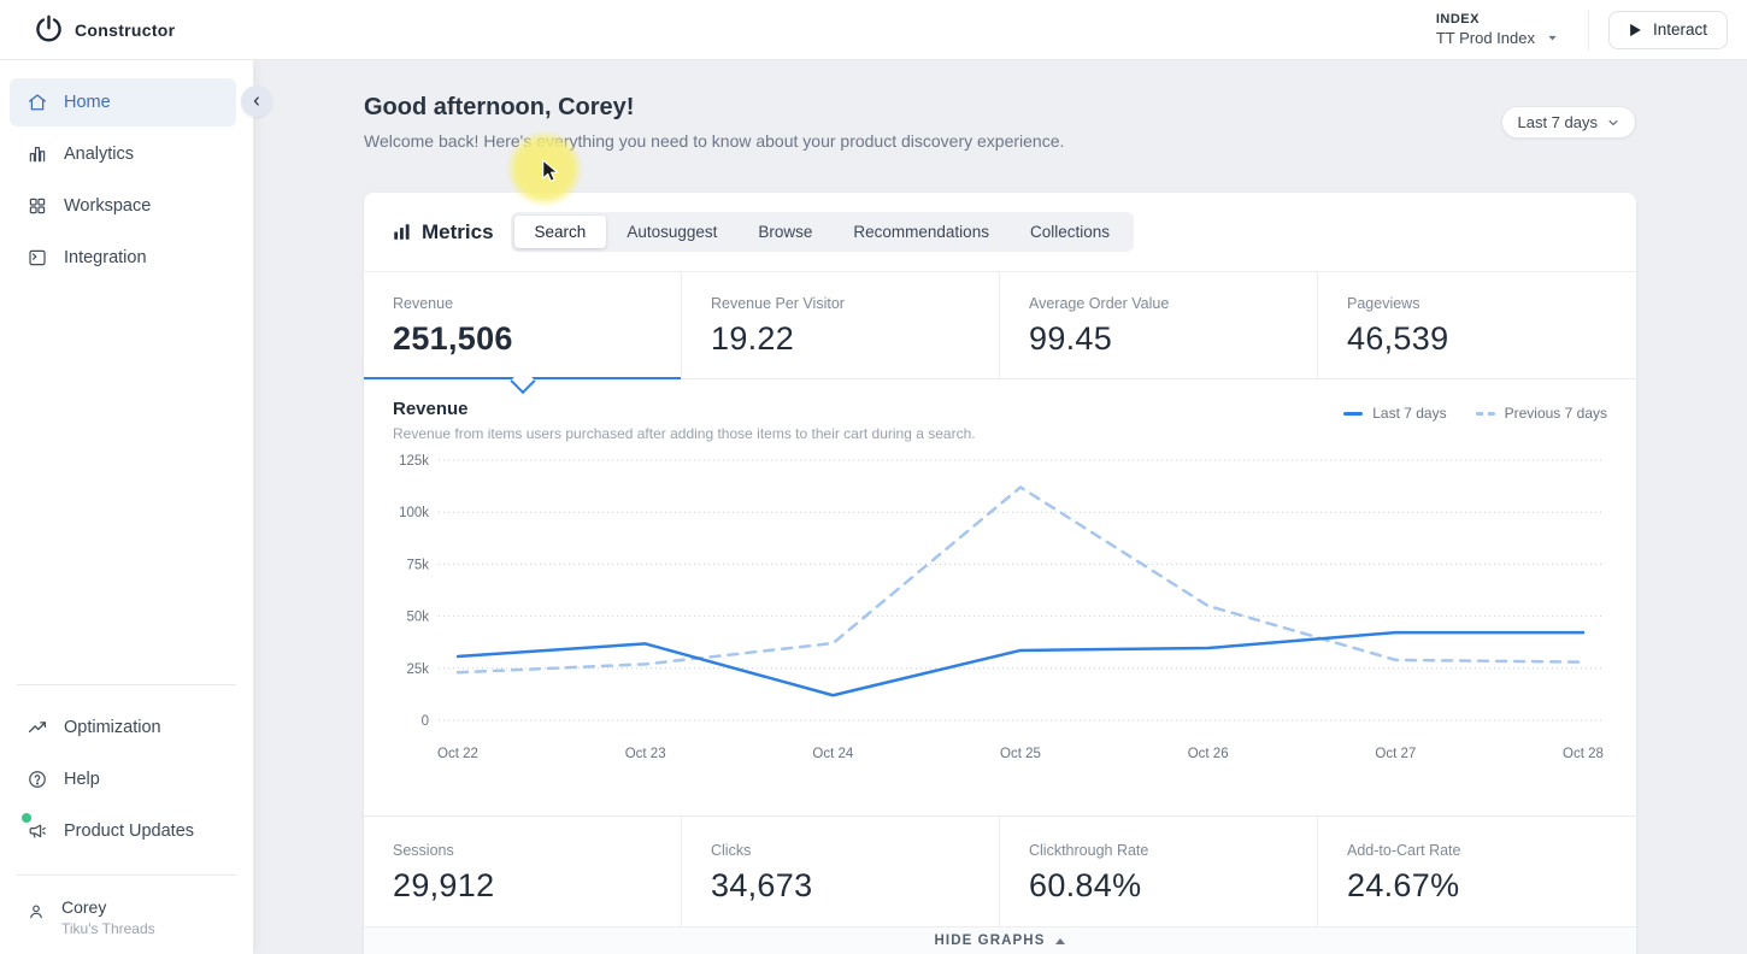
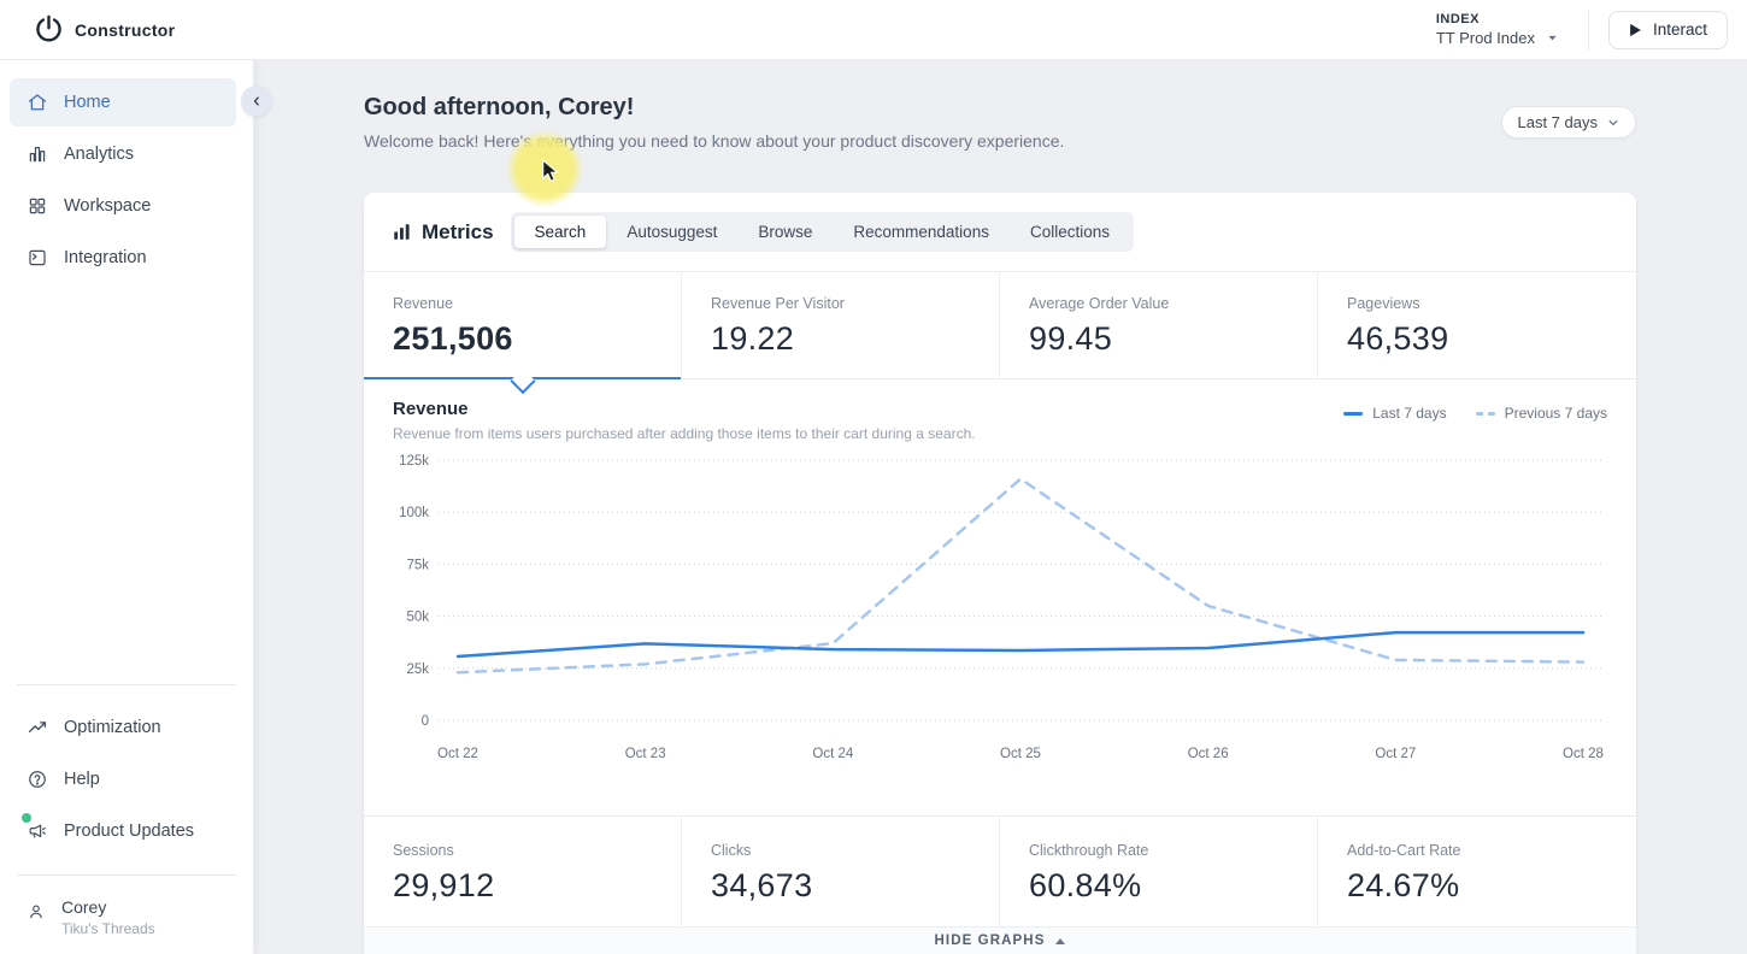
Last 7 days/Oct 24: 12k -> 34k
Previous 7 days/Oct 25: 112k -> 116k
